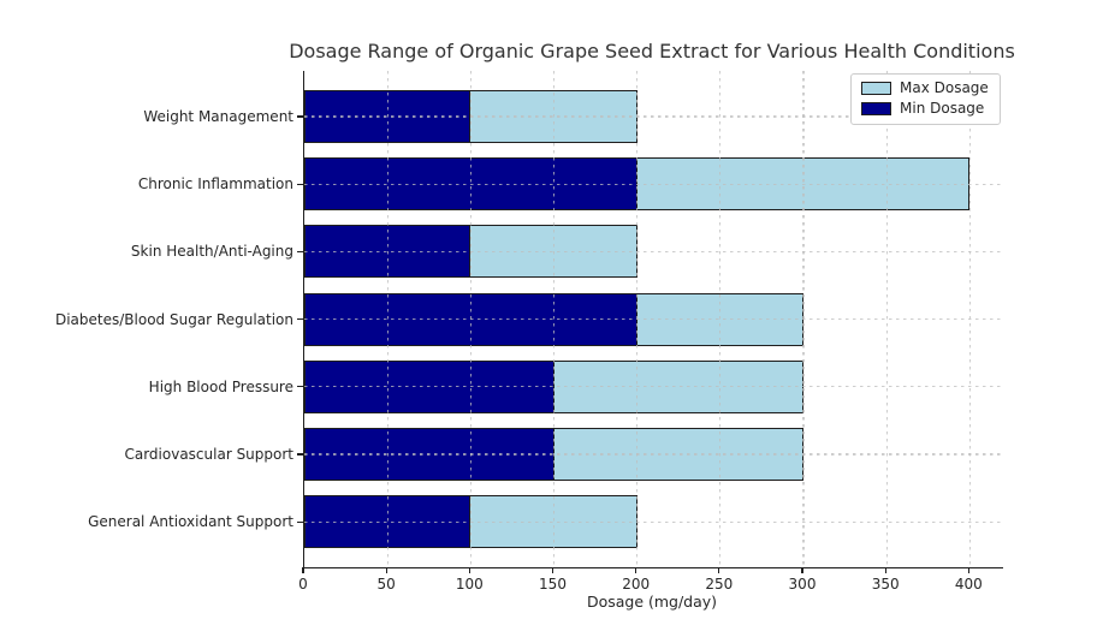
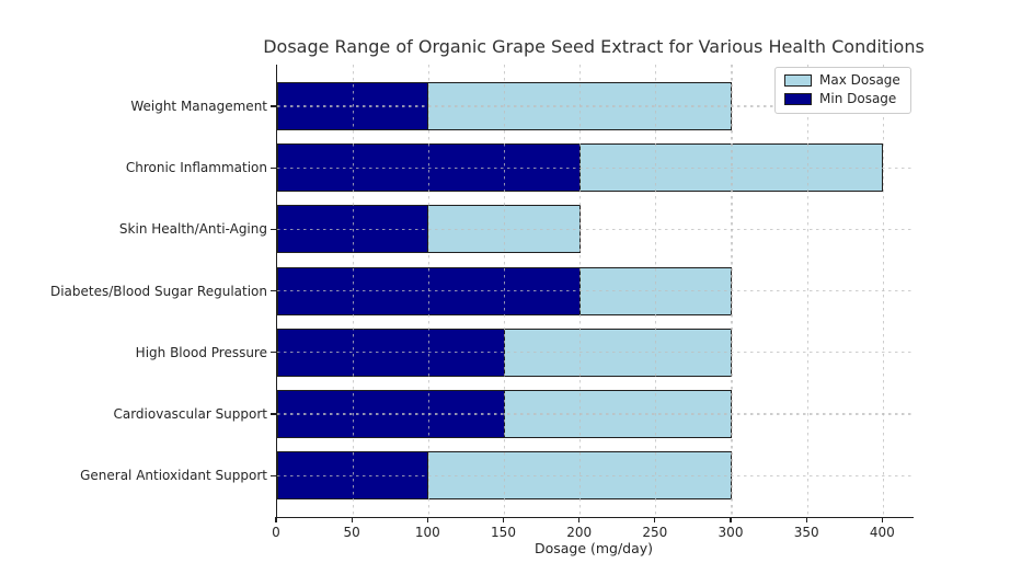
Max Dosage/Weight Management: 200 -> 300
Max Dosage/General Antioxidant Support: 200 -> 300
